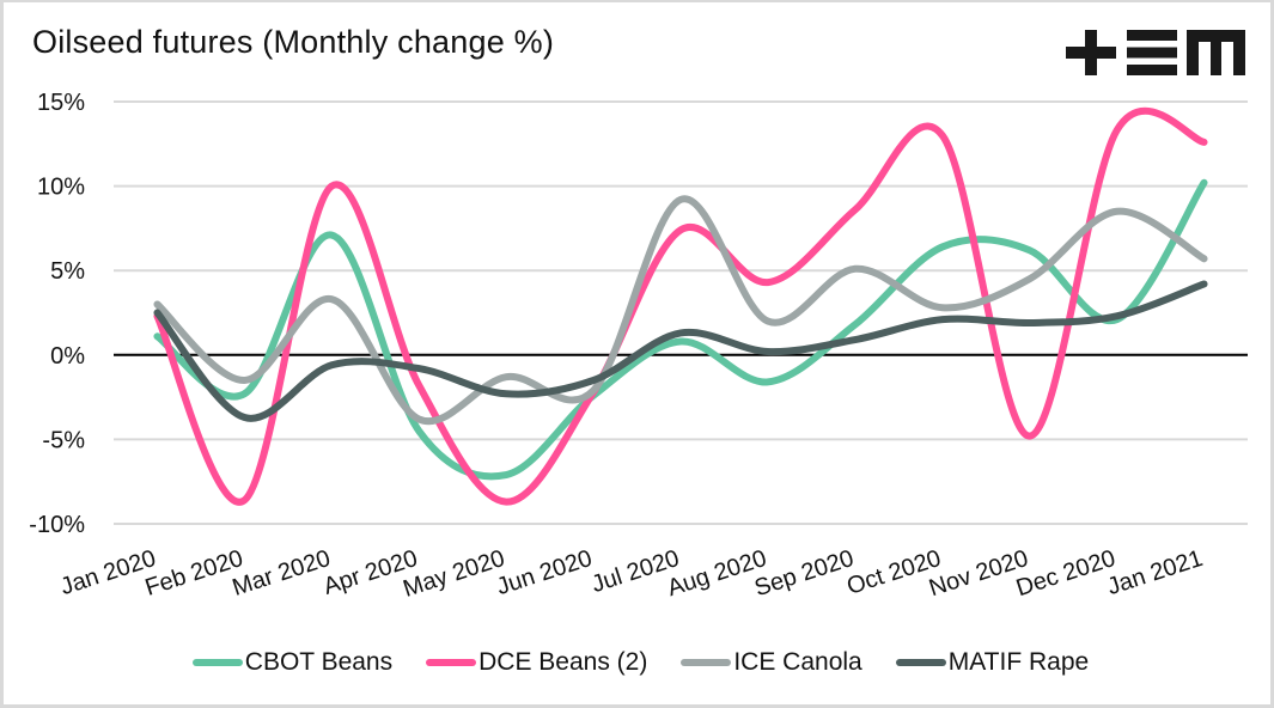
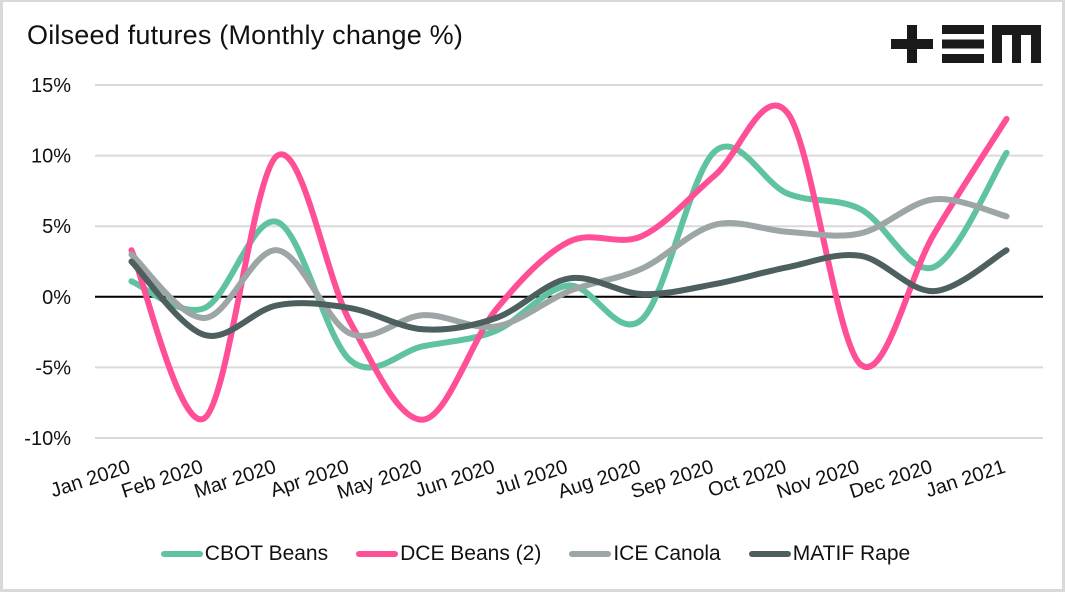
DCE Beans (2)/Jan 2020: 2.3% -> 3.3%
CBOT Beans/Feb 2020: -2.3% -> -0.8%
MATIF Rape/Feb 2020: -3.7% -> -2.7%
CBOT Beans/Mar 2020: 7.1% -> 5.3%
ICE Canola/Apr 2020: -3.8% -> -2.6%
CBOT Beans/May 2020: -7.1% -> -3.5%
DCE Beans (2)/Jun 2020: -2.2% -> -0.9%
DCE Beans (2)/Jul 2020: 7.4% -> 3.9%
ICE Canola/Jul 2020: 9.2% -> 0.4%
CBOT Beans/Sep 2020: 1.8% -> 10.3%
CBOT Beans/Oct 2020: 6.4% -> 7.3%
ICE Canola/Oct 2020: 2.8% -> 4.6%
MATIF Rape/Nov 2020: 1.9% -> 2.9%
DCE Beans (2)/Dec 2020: 13.3% -> 4.4%
ICE Canola/Dec 2020: 8.5% -> 6.9%
MATIF Rape/Dec 2020: 2.3% -> 0.4%
MATIF Rape/Jan 2021: 4.2% -> 3.3%
